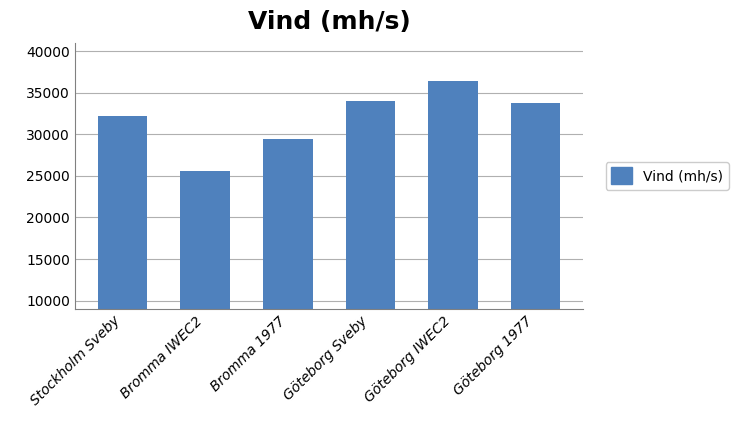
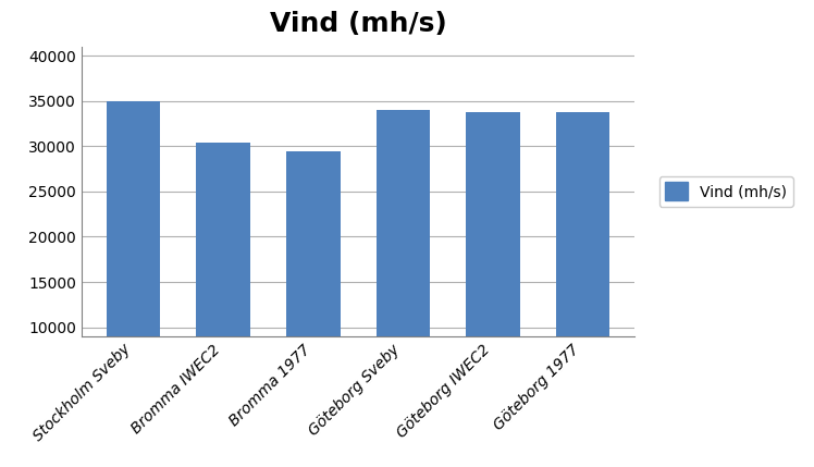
Stockholm Sveby: 32200 -> 35000
Bromma IWEC2: 25600 -> 30400
Göteborg IWEC2: 36400 -> 33800
